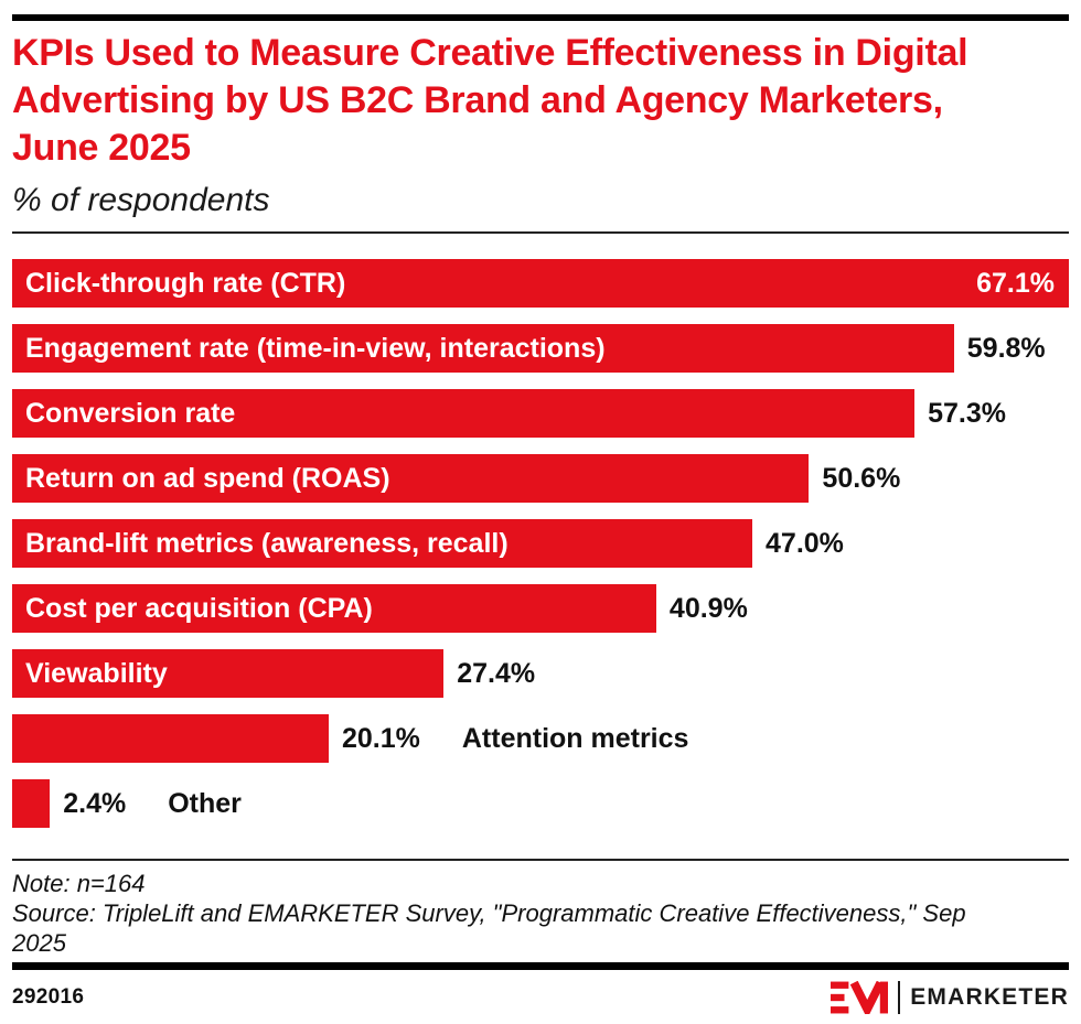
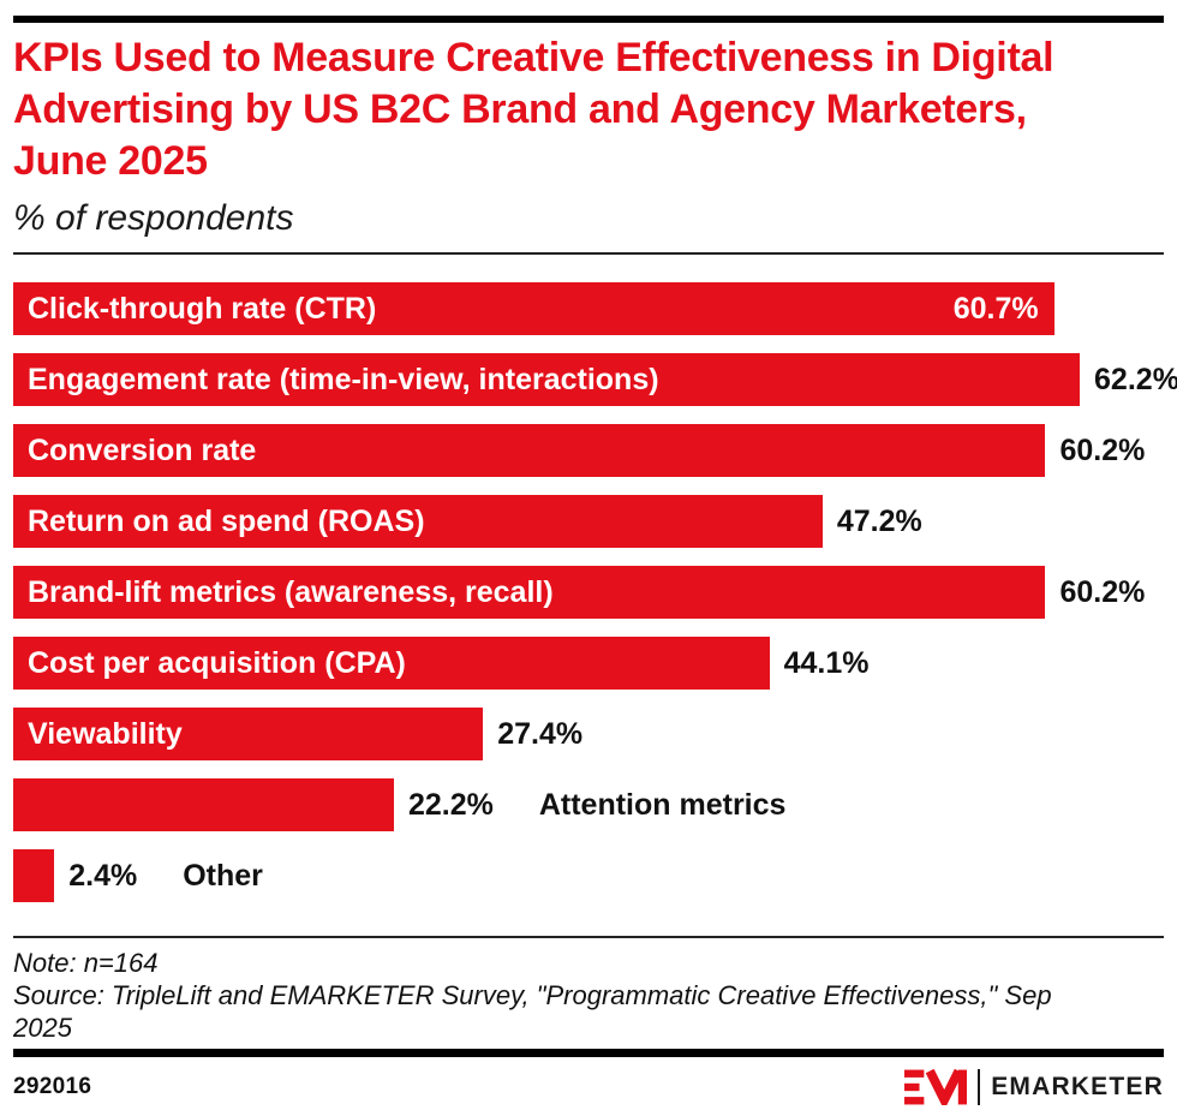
Click-through rate (CTR): 67.1% -> 60.7%
Engagement rate (time-in-view, interactions): 59.8% -> 62.2%
Conversion rate: 57.3% -> 60.2%
Return on ad spend (ROAS): 50.6% -> 47.2%
Brand-lift metrics (awareness, recall): 47.0% -> 60.2%
Cost per acquisition (CPA): 40.9% -> 44.1%
Attention metrics: 20.1% -> 22.2%
